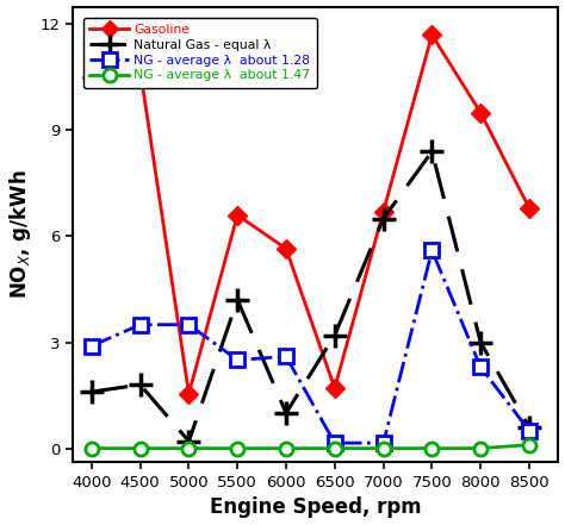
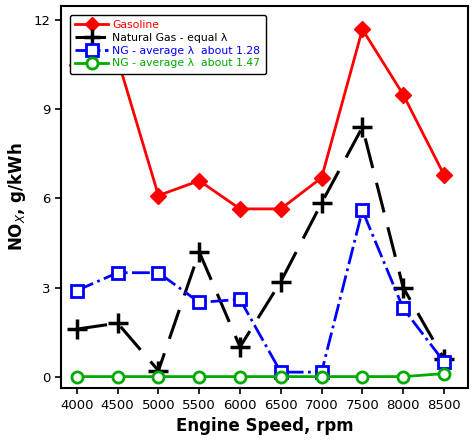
Gasoline/5000: 1.55 -> 6.10
Gasoline/6500: 1.70 -> 5.65
Natural Gas - equal λ/7000: 6.50 -> 5.85
